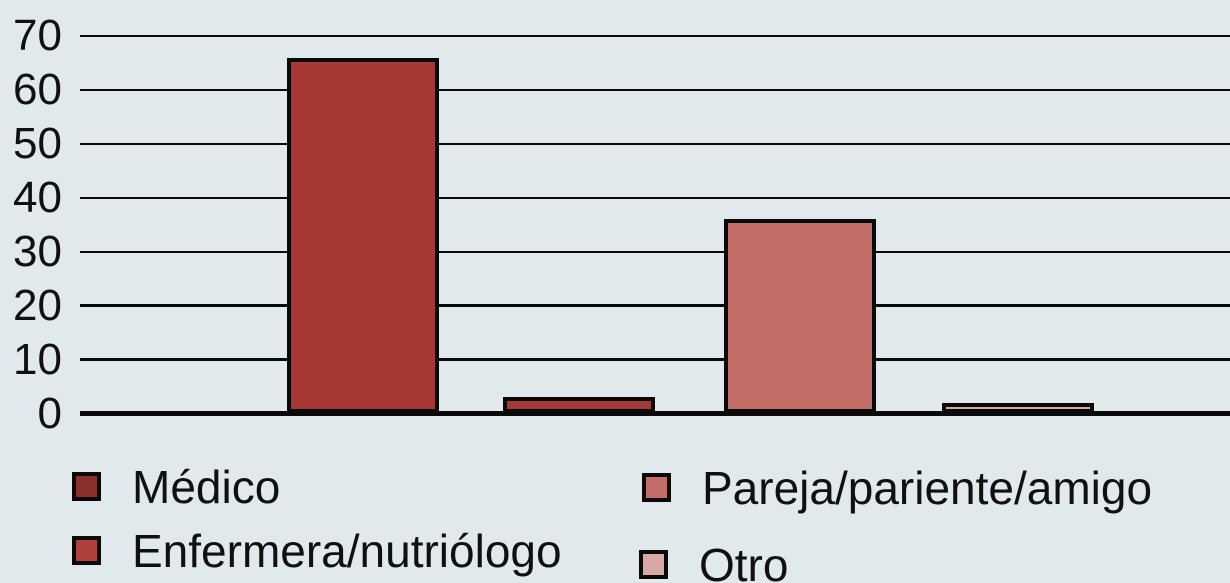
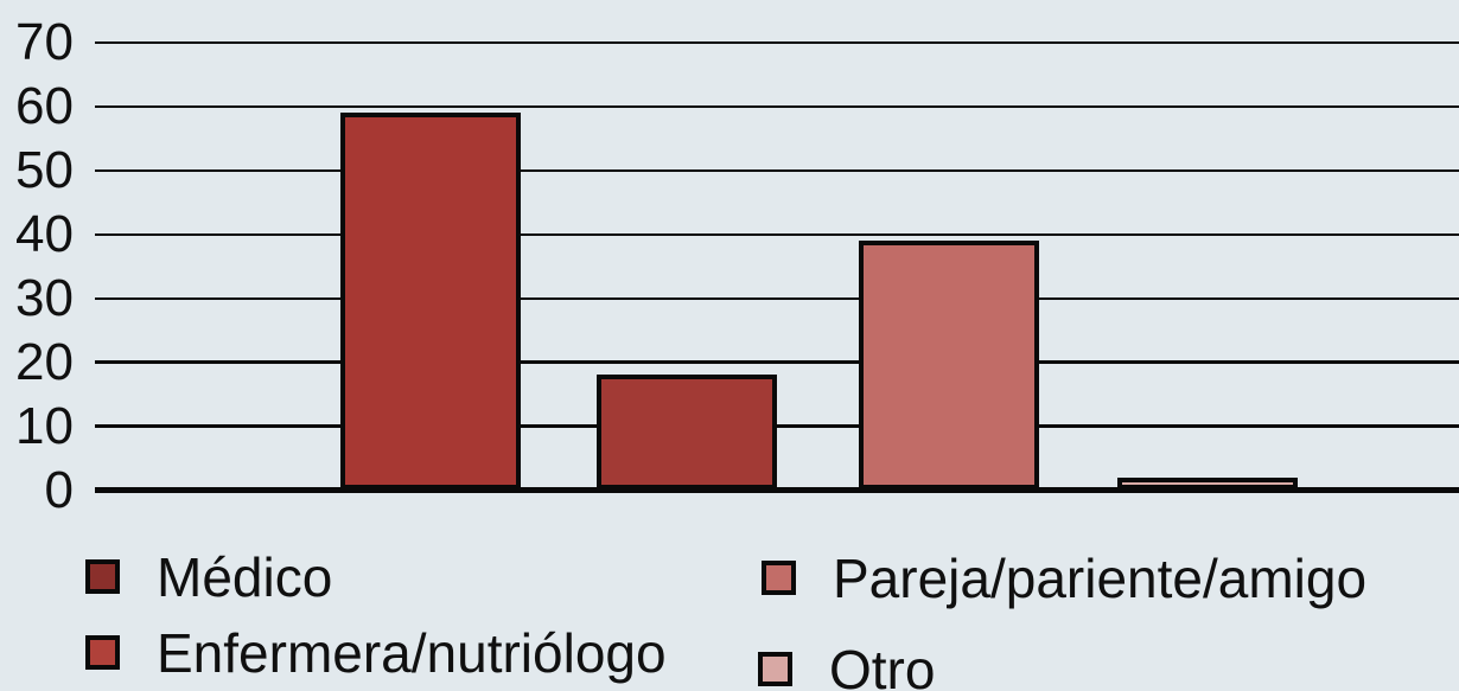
Médico: 66 -> 59
Enfermera/nutriólogo: 3 -> 18
Pareja/pariente/amigo: 36 -> 39
